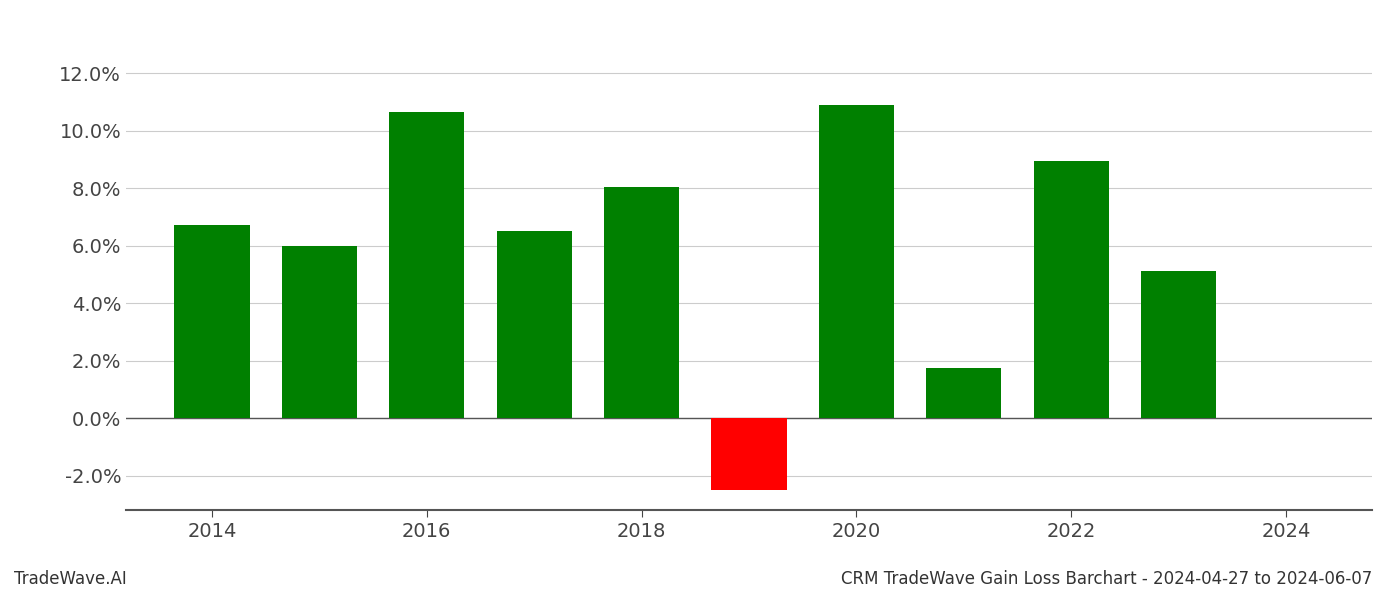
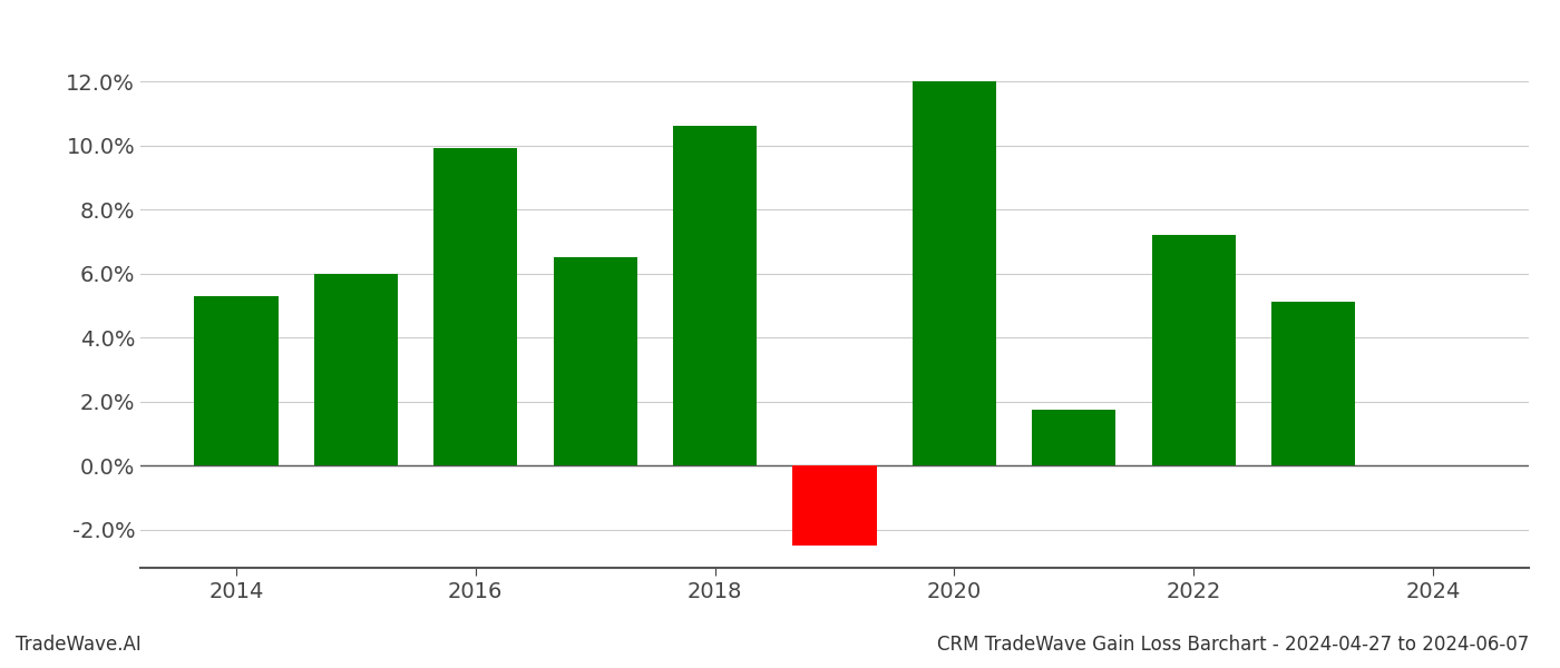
2014: 6.70% -> 5.30%
2016: 10.65% -> 9.90%
2018: 8.05% -> 10.60%
2020: 10.90% -> 12.00%
2022: 8.95% -> 7.20%
